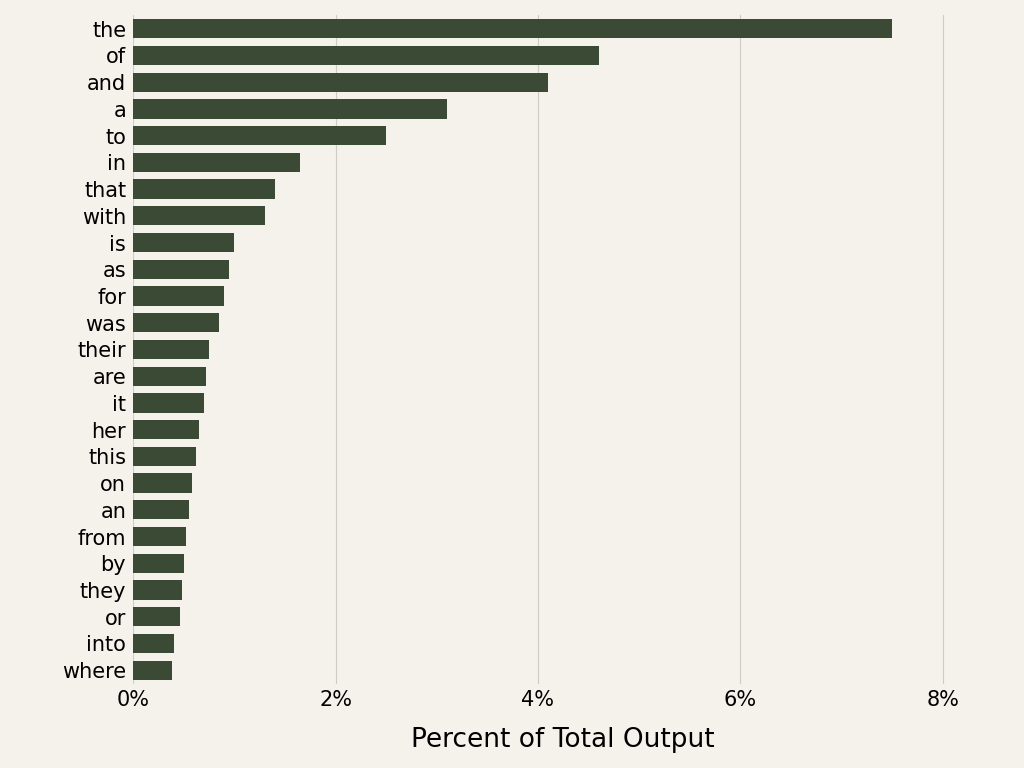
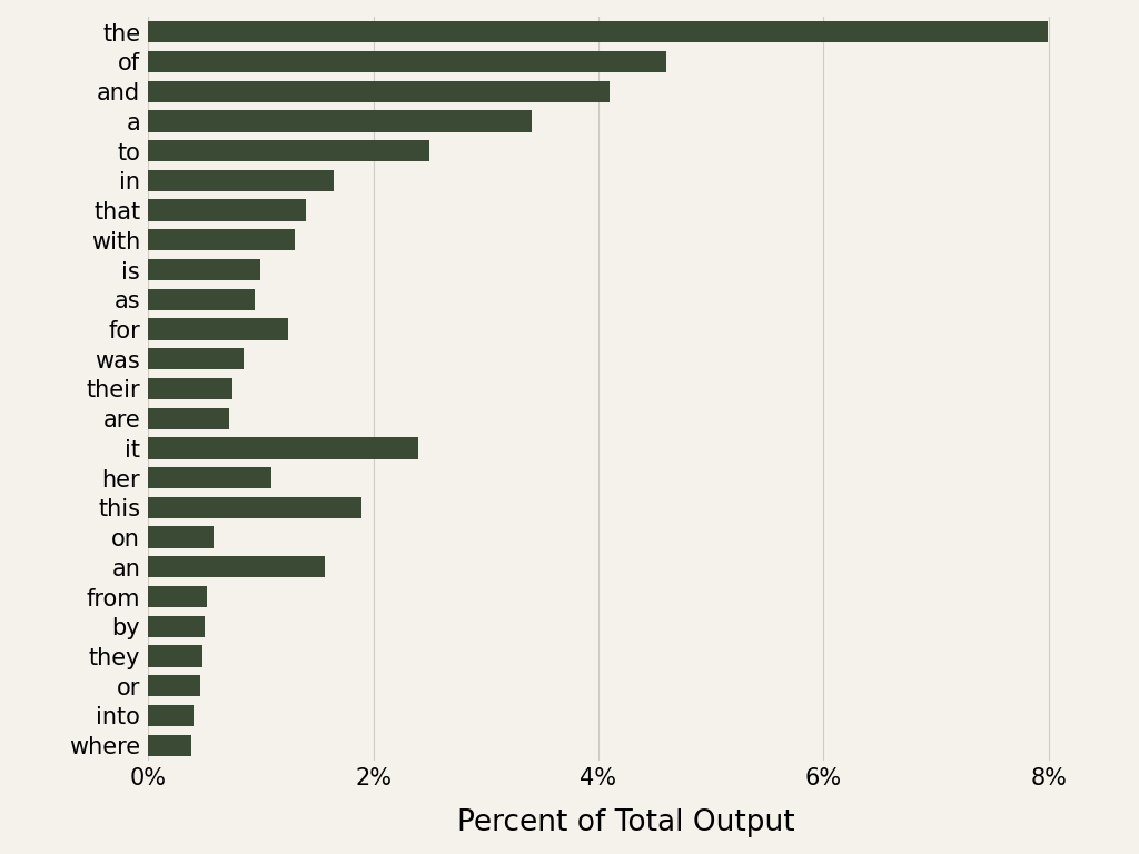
the: 7.50% -> 7.99%
a: 3.10% -> 3.41%
for: 0.90% -> 1.24%
it: 0.70% -> 2.40%
her: 0.65% -> 1.10%
this: 0.62% -> 1.90%
an: 0.55% -> 1.57%
